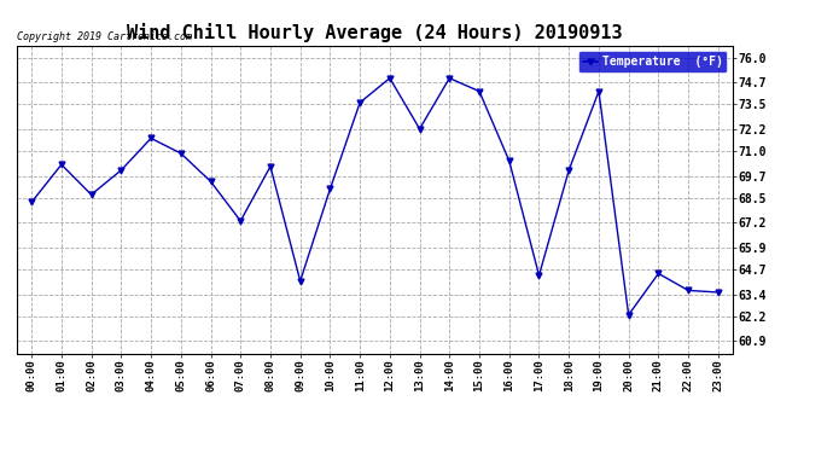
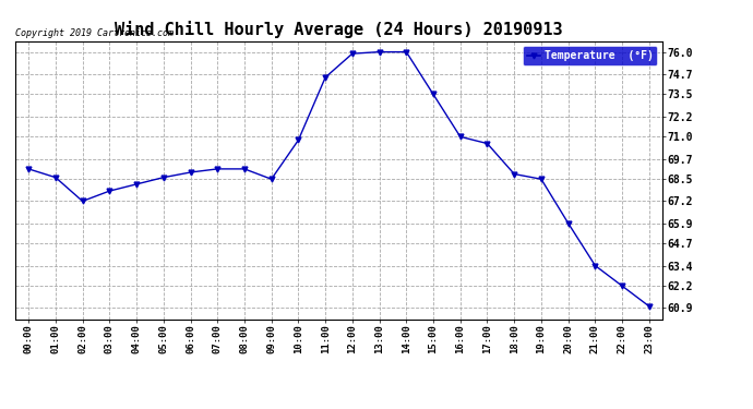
00:00: 68.3 -> 69.1
01:00: 70.3 -> 68.6
02:00: 68.7 -> 67.2
03:00: 70.0 -> 67.8
04:00: 71.7 -> 68.2
05:00: 70.9 -> 68.6
06:00: 69.4 -> 68.9
07:00: 67.3 -> 69.1
08:00: 70.2 -> 69.1
09:00: 64.1 -> 68.5
10:00: 69.0 -> 70.8
11:00: 73.6 -> 74.5
12:00: 74.9 -> 75.9
13:00: 72.2 -> 76.0
14:00: 74.9 -> 76.0
15:00: 74.2 -> 73.5
16:00: 70.5 -> 71.0
17:00: 64.4 -> 70.6
18:00: 70.0 -> 68.8
19:00: 74.2 -> 68.5
20:00: 62.3 -> 65.9
21:00: 64.5 -> 63.4
22:00: 63.6 -> 62.2
23:00: 63.5 -> 61.0
